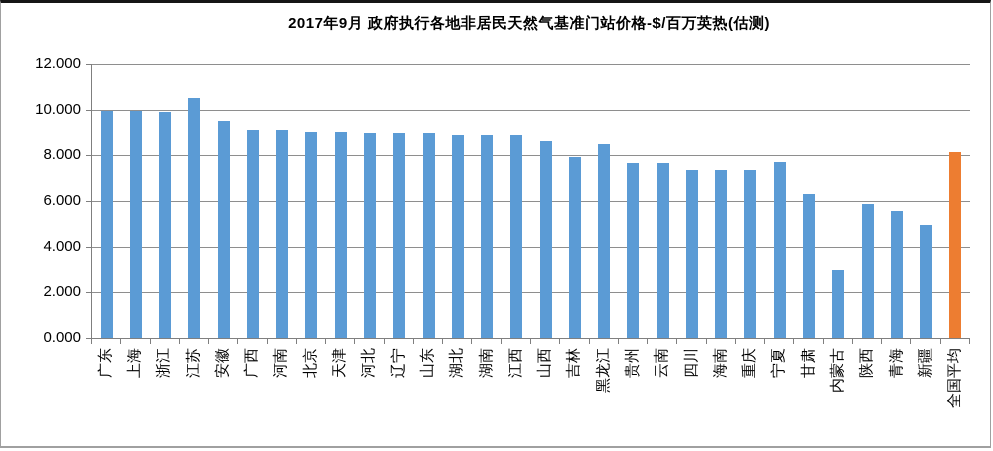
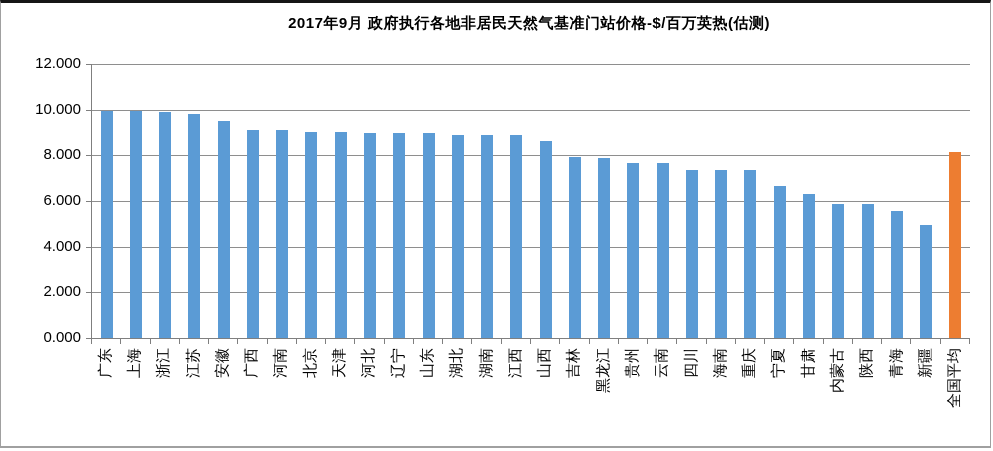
江苏: 10.5 -> 9.8
黑龙江: 8.5 -> 7.9
宁夏: 7.7 -> 6.7
内蒙古: 3.0 -> 5.9
